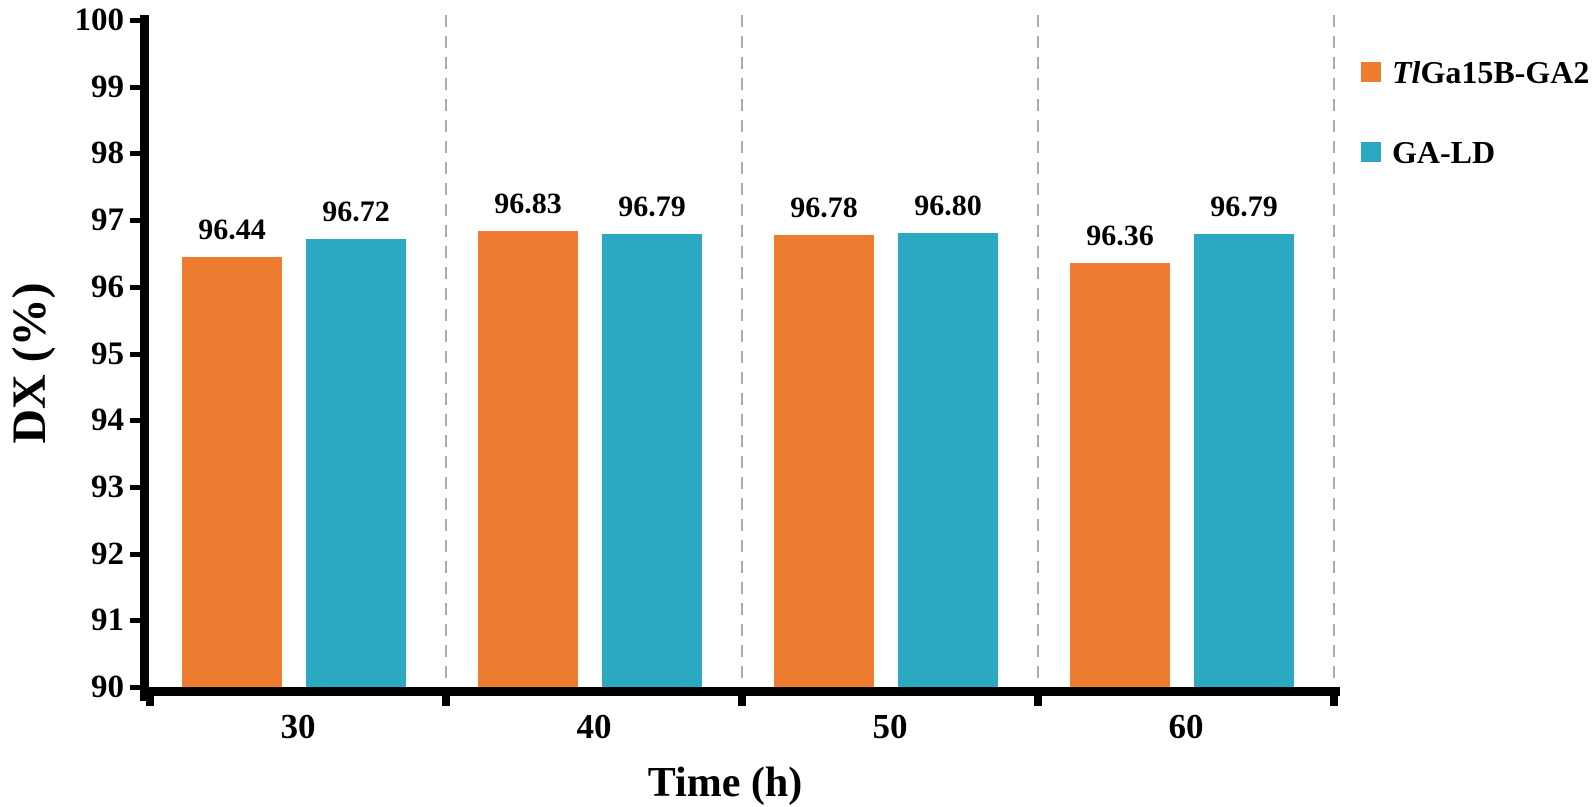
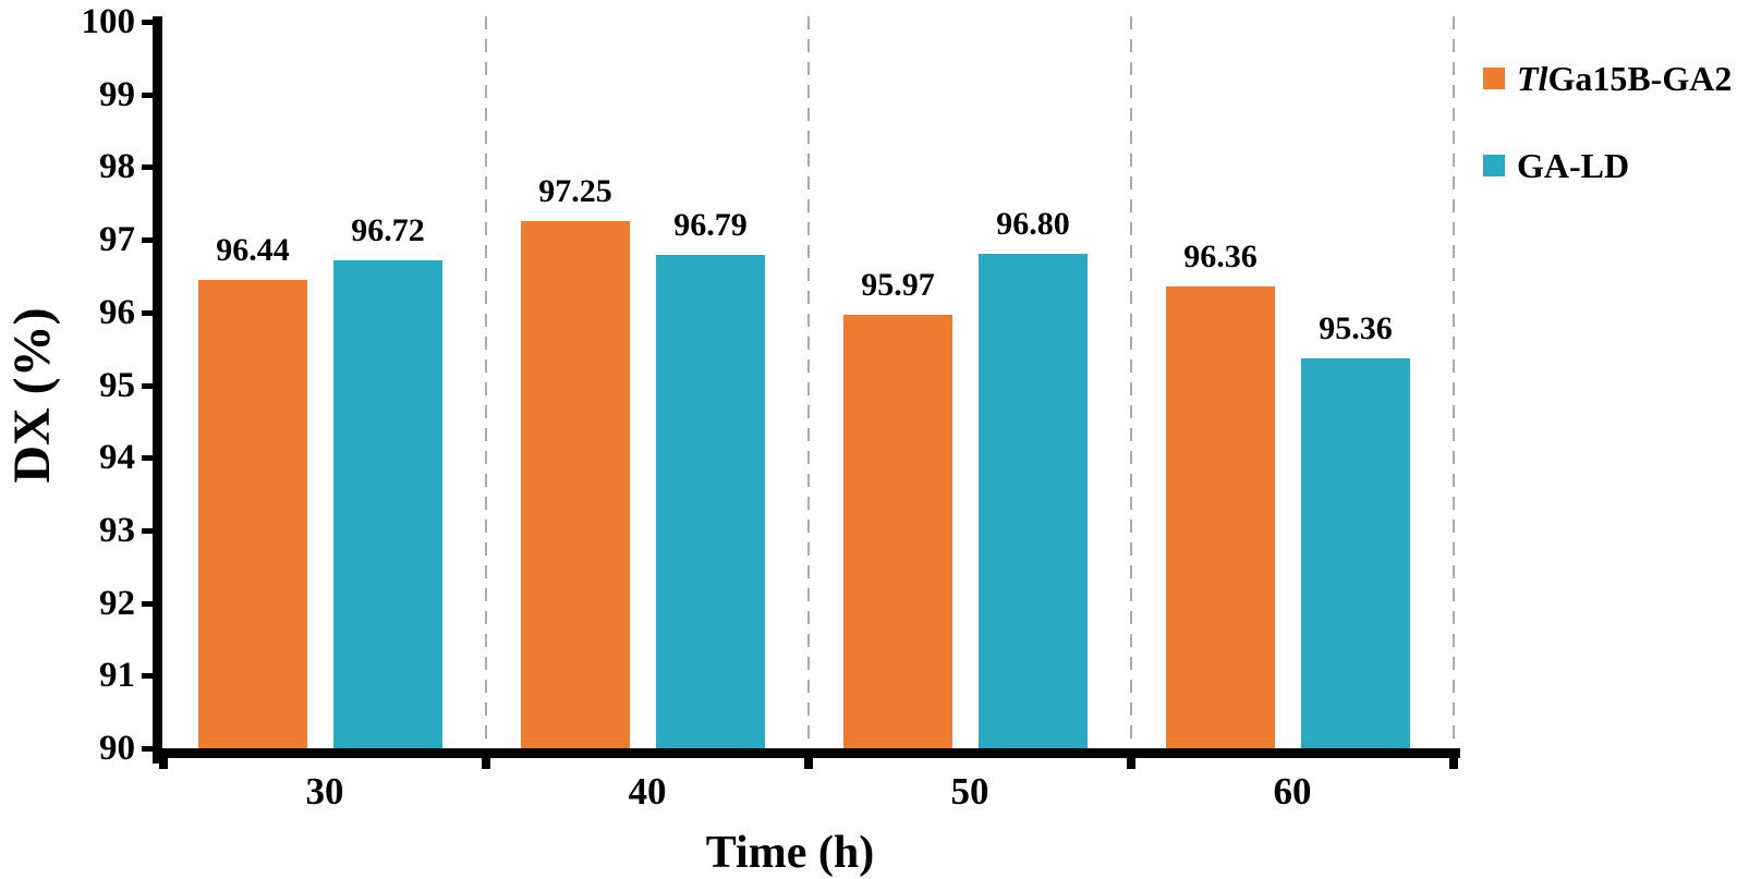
TlGa15B-GA2/40: 96.83 -> 97.25
TlGa15B-GA2/50: 96.78 -> 95.97
GA-LD/60: 96.79 -> 95.36
